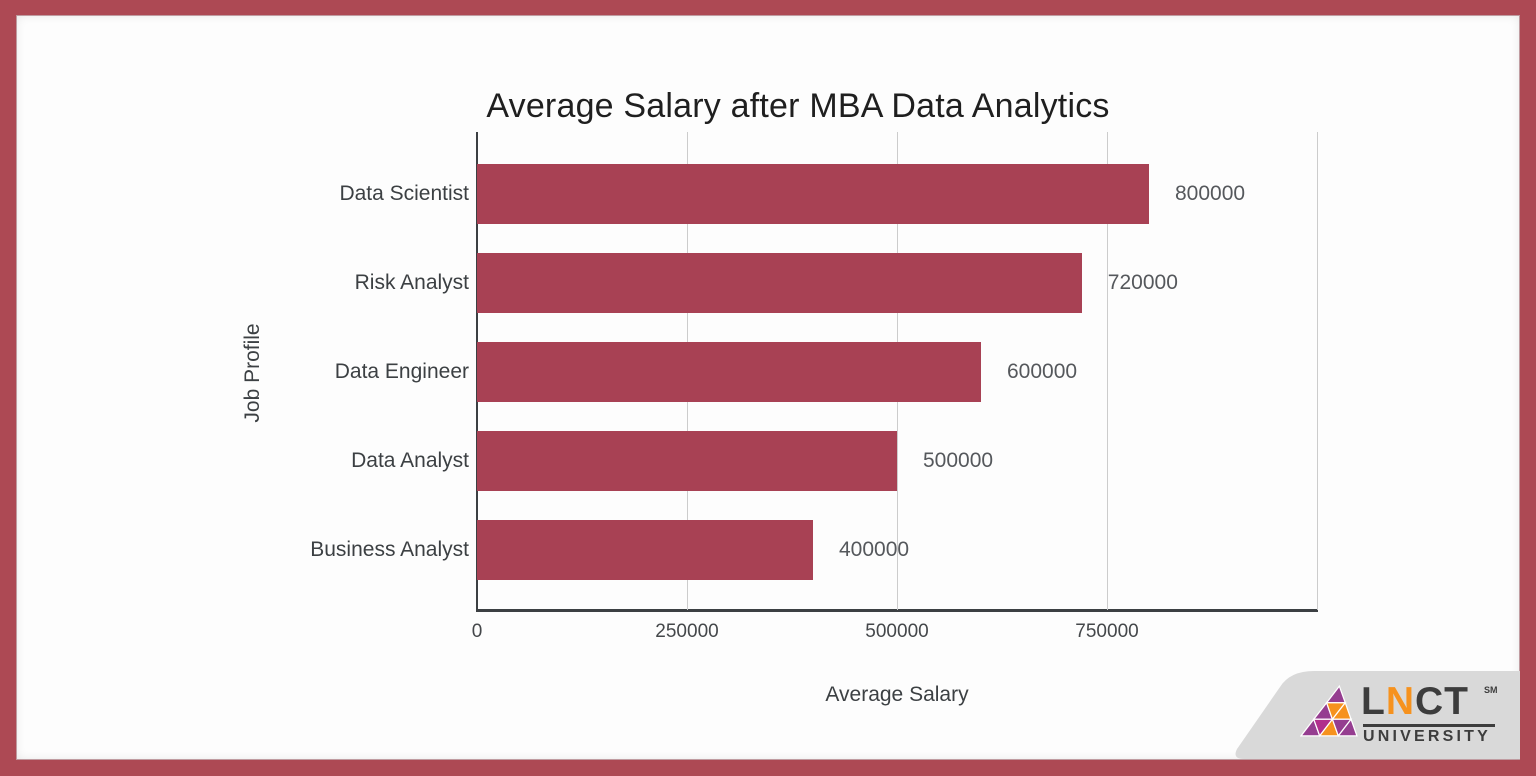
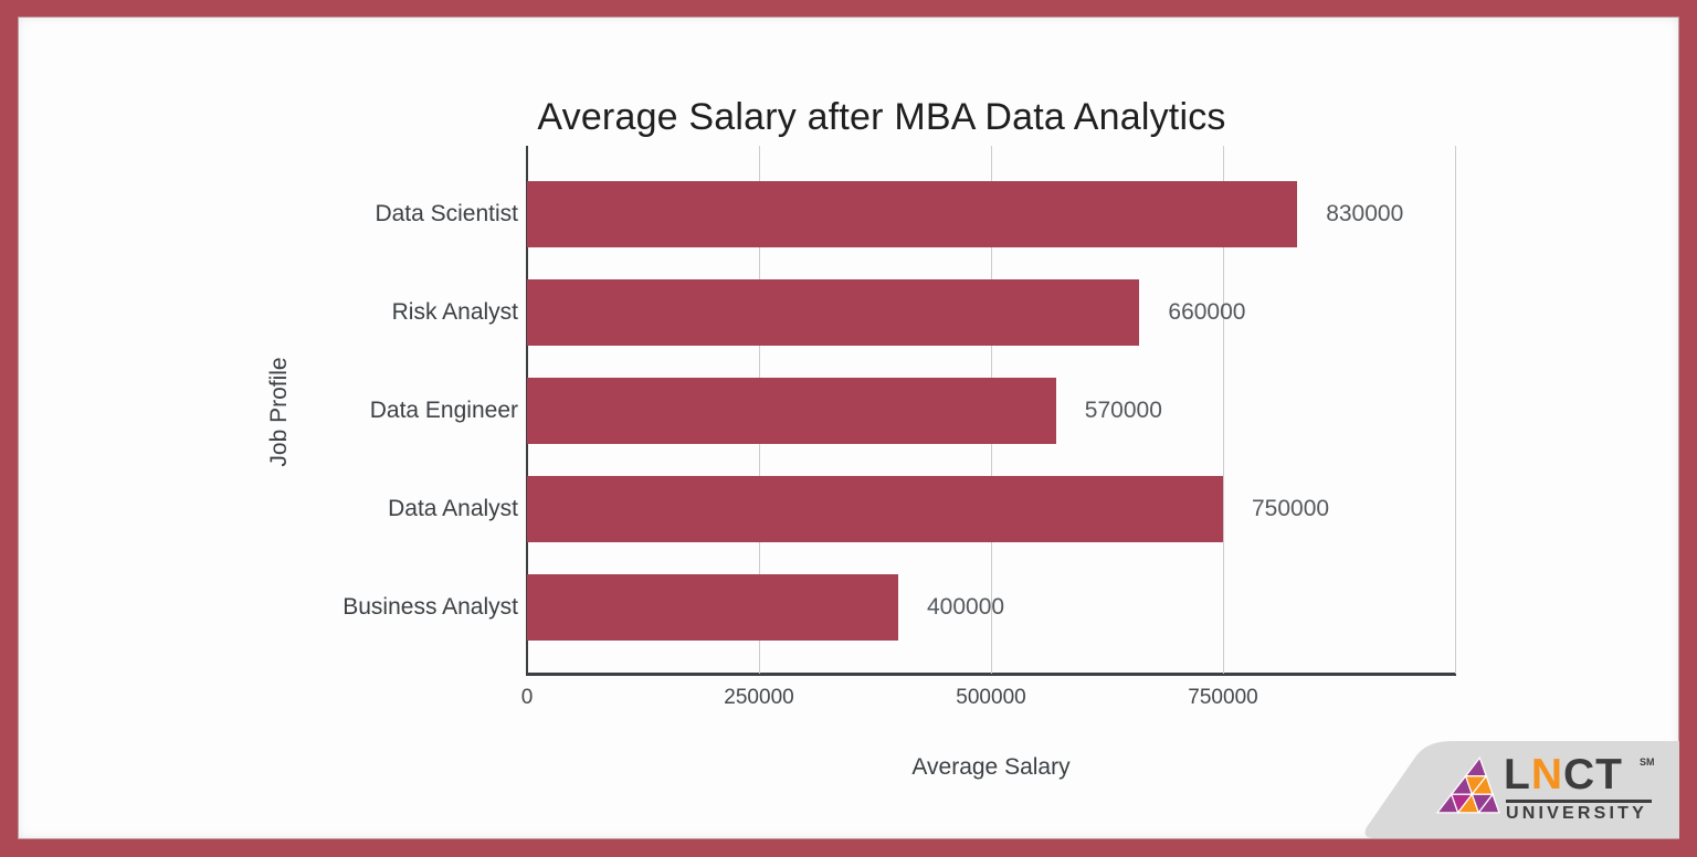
Data Scientist: 800000 -> 830000
Risk Analyst: 720000 -> 660000
Data Engineer: 600000 -> 570000
Data Analyst: 500000 -> 750000
